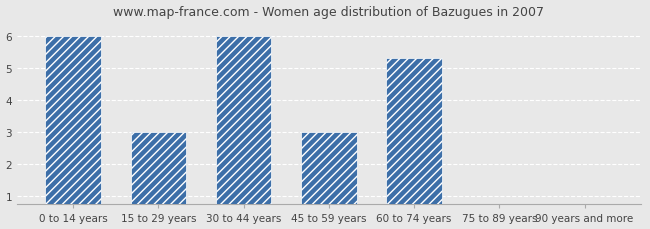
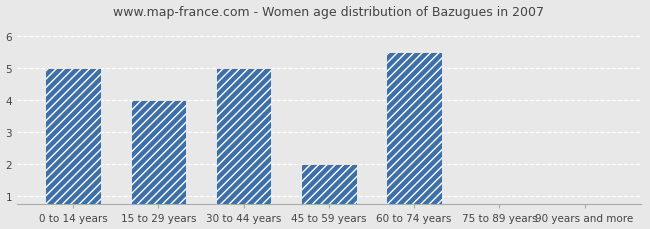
0 to 14 years: 6.00 -> 5.00
15 to 29 years: 3.00 -> 4.00
30 to 44 years: 6.00 -> 5.00
45 to 59 years: 3.00 -> 2.00
60 to 74 years: 5.30 -> 5.50
